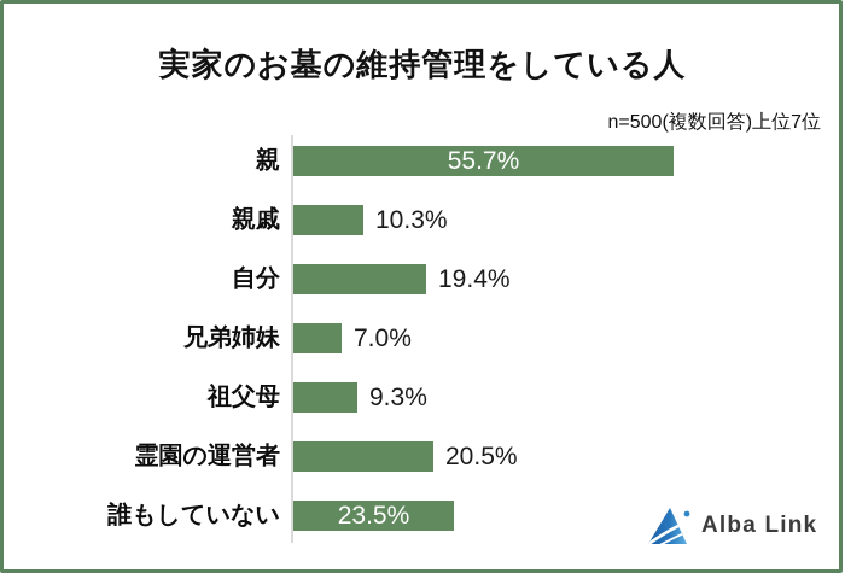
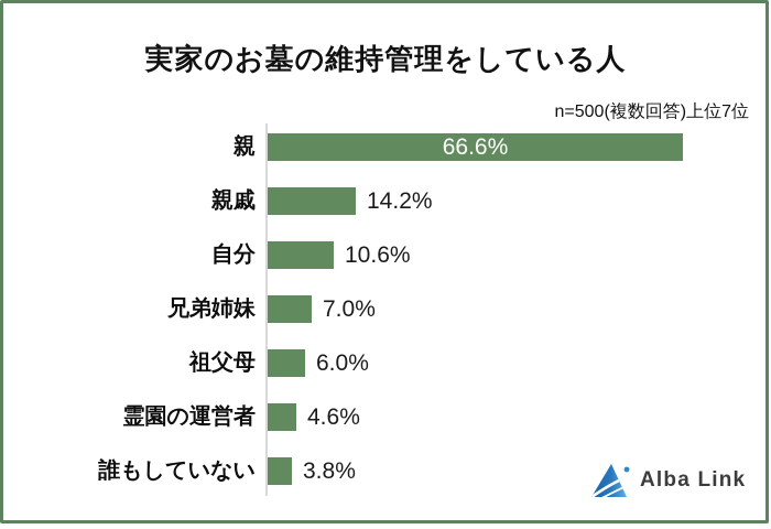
親: 55.7% -> 66.6%
親戚: 10.3% -> 14.2%
自分: 19.4% -> 10.6%
祖父母: 9.3% -> 6.0%
霊園の運営者: 20.5% -> 4.6%
誰もしていない: 23.5% -> 3.8%
